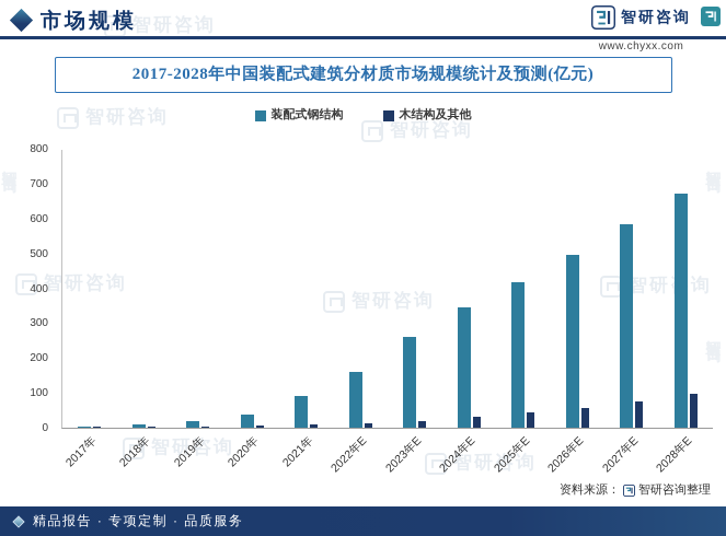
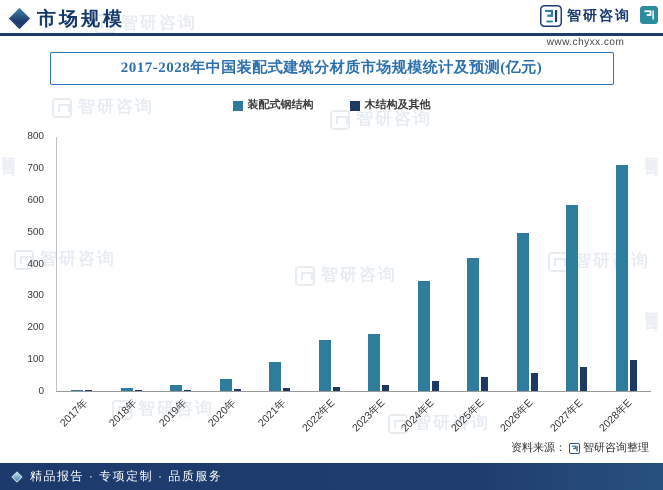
装配式钢结构/2023年E: 260 -> 180
装配式钢结构/2028年E: 670 -> 710
